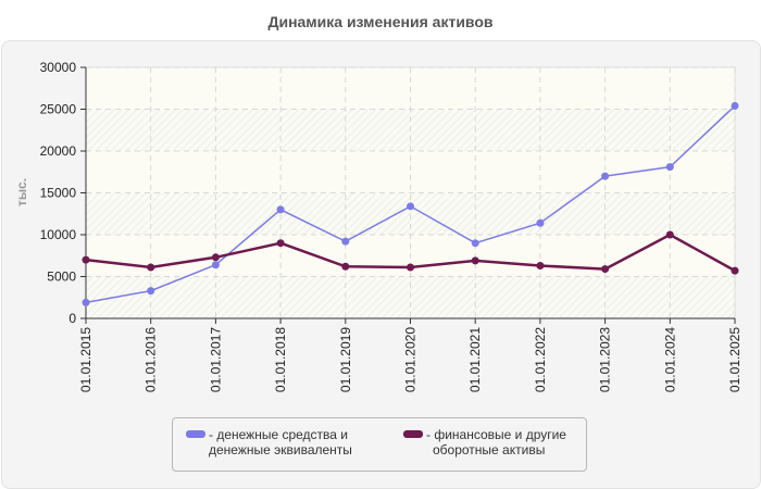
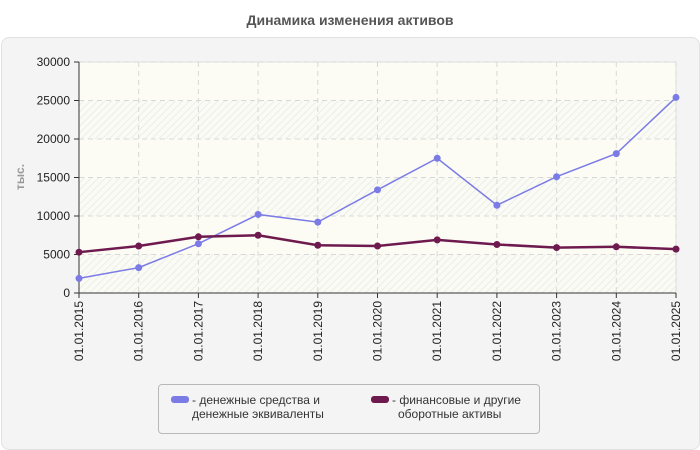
- финансовые и другие оборотные активы/01.01.2015: 7000 -> 5000
- денежные средства и денежные эквиваленты/01.01.2018: 13000 -> 10000
- финансовые и другие оборотные активы/01.01.2018: 9000 -> 8000
- денежные средства и денежные эквиваленты/01.01.2021: 9000 -> 18000
- денежные средства и денежные эквиваленты/01.01.2023: 17000 -> 15000
- финансовые и другие оборотные активы/01.01.2024: 10000 -> 6000
